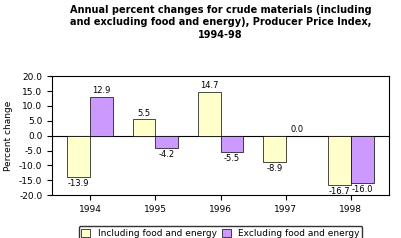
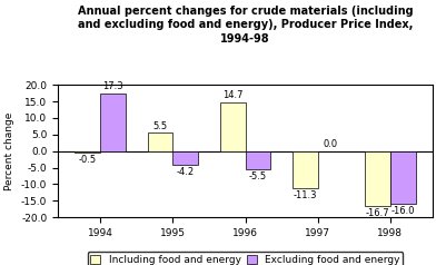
Including food and energy/1994: -13.9 -> -0.5
Excluding food and energy/1994: 12.9 -> 17.3
Including food and energy/1997: -8.9 -> -11.3
